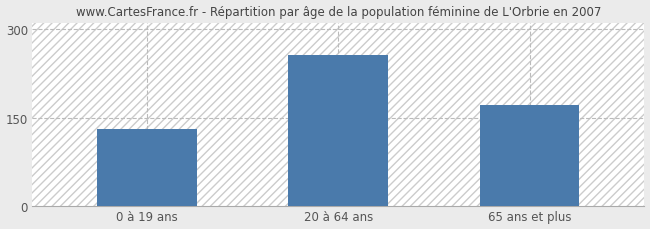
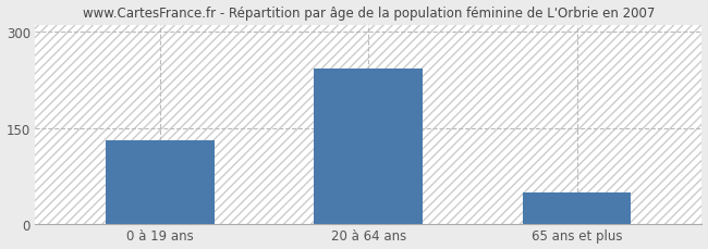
20 à 64 ans: 256 -> 243
65 ans et plus: 172 -> 50
